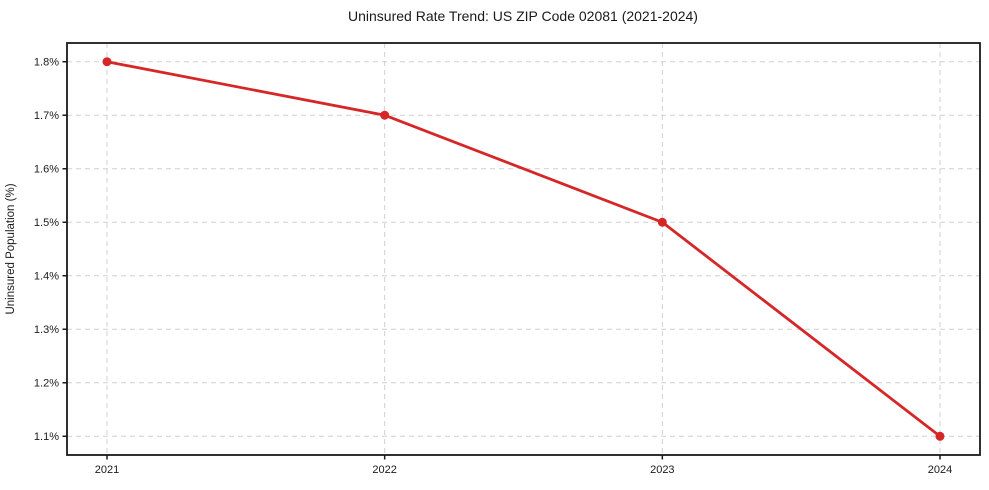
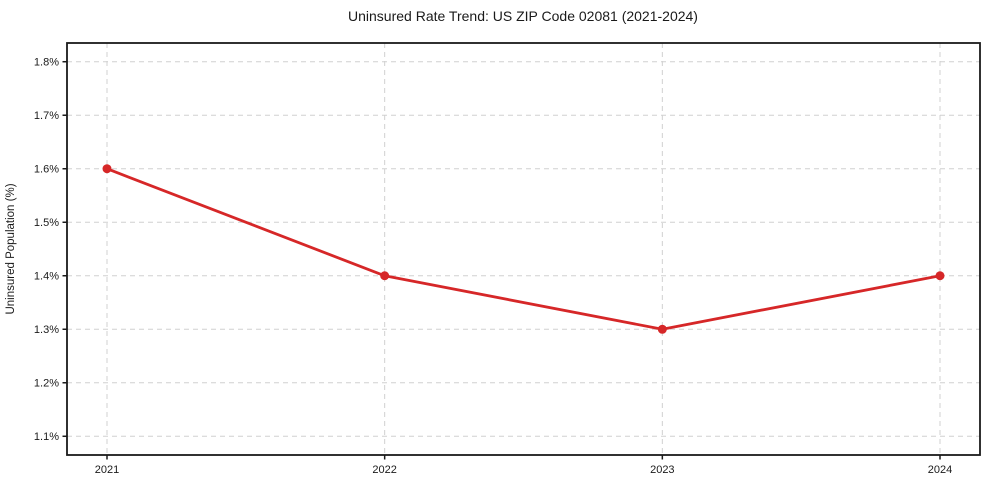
2021: 1.8% -> 1.6%
2022: 1.7% -> 1.4%
2023: 1.5% -> 1.3%
2024: 1.1% -> 1.4%
